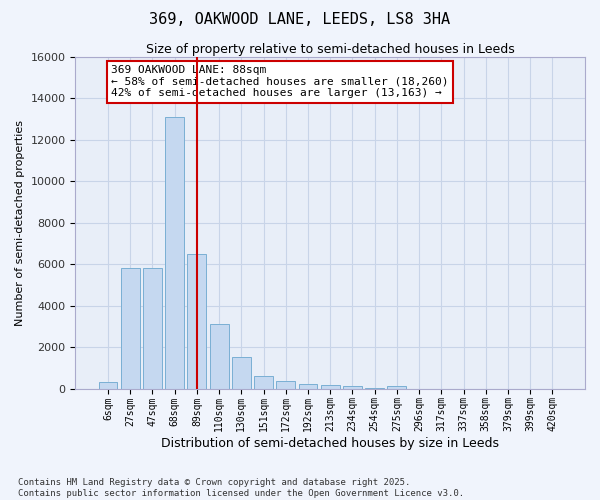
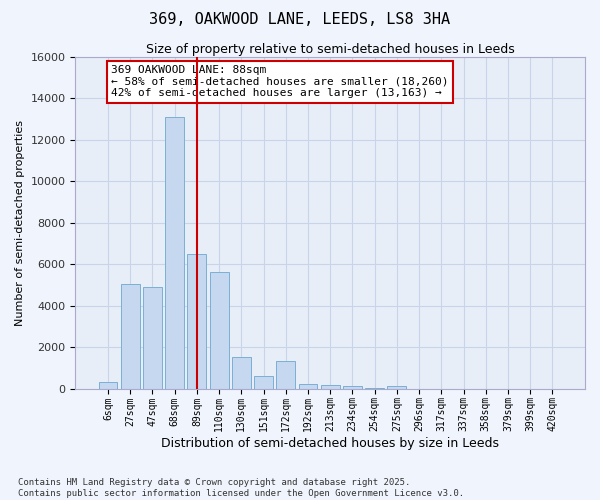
27sqm: 5800 -> 5050
47sqm: 5800 -> 4900
110sqm: 3100 -> 5600
172sqm: 350 -> 1350
